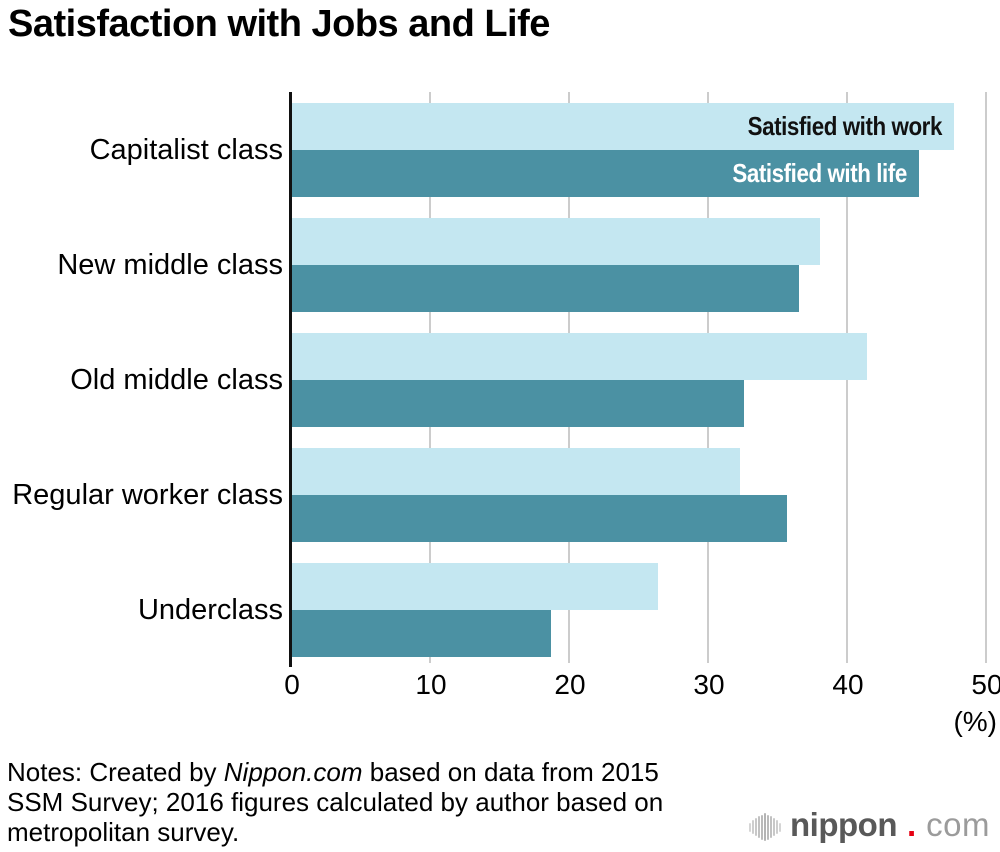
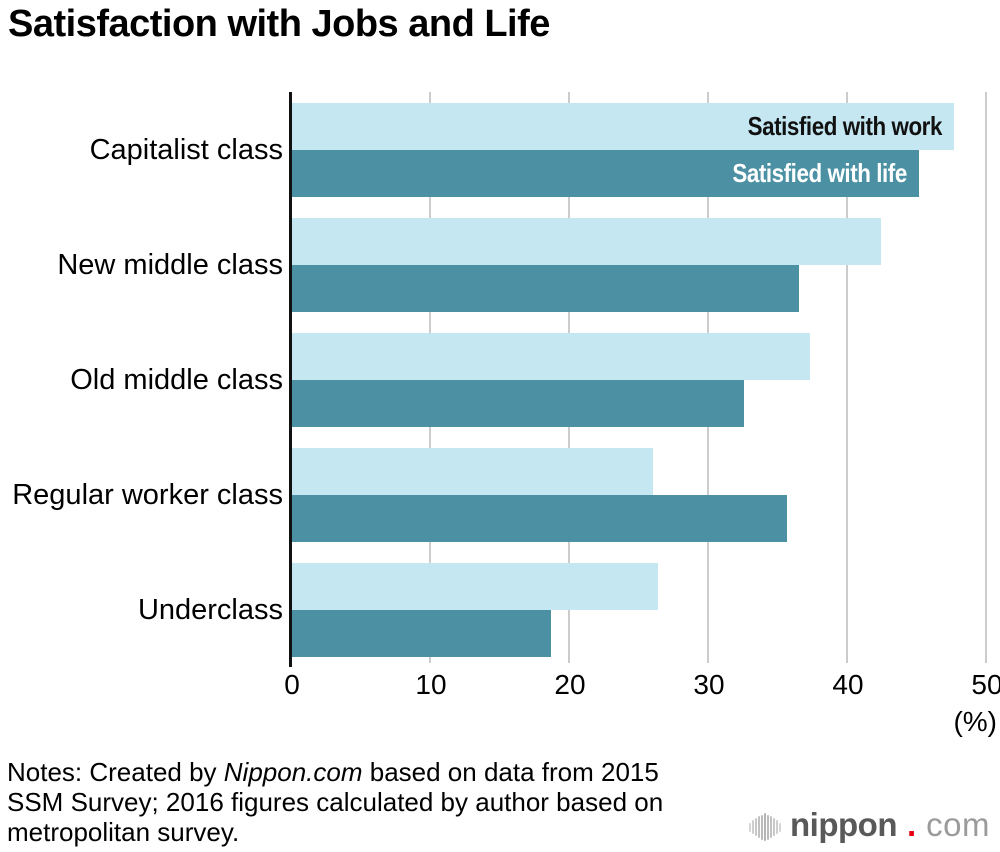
Satisfied with work/New middle class: 38.0 -> 42.4
Satisfied with work/Old middle class: 41.4 -> 37.3
Satisfied with work/Regular worker class: 32.2 -> 26.0
